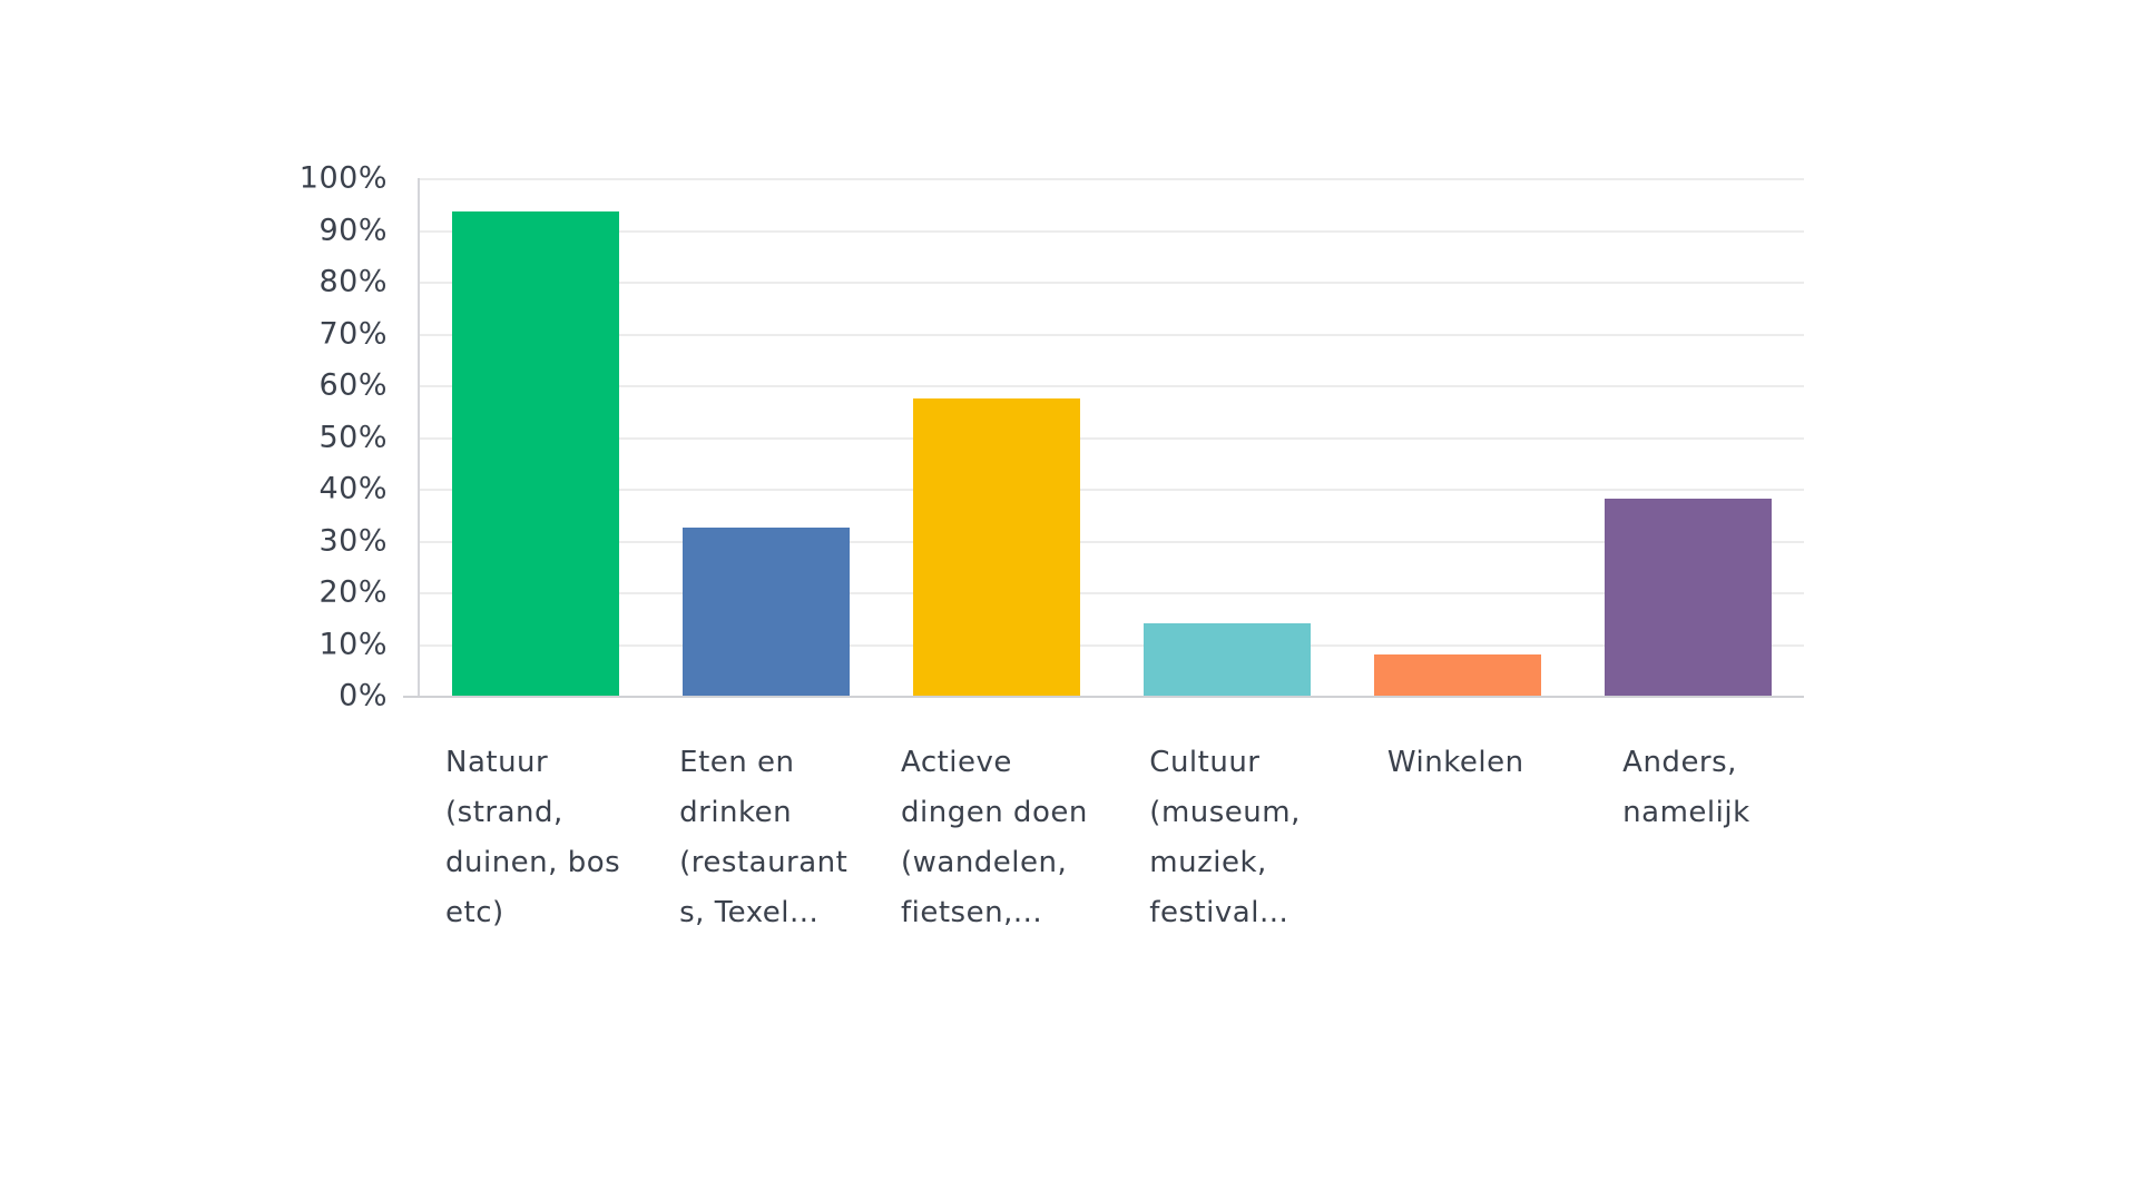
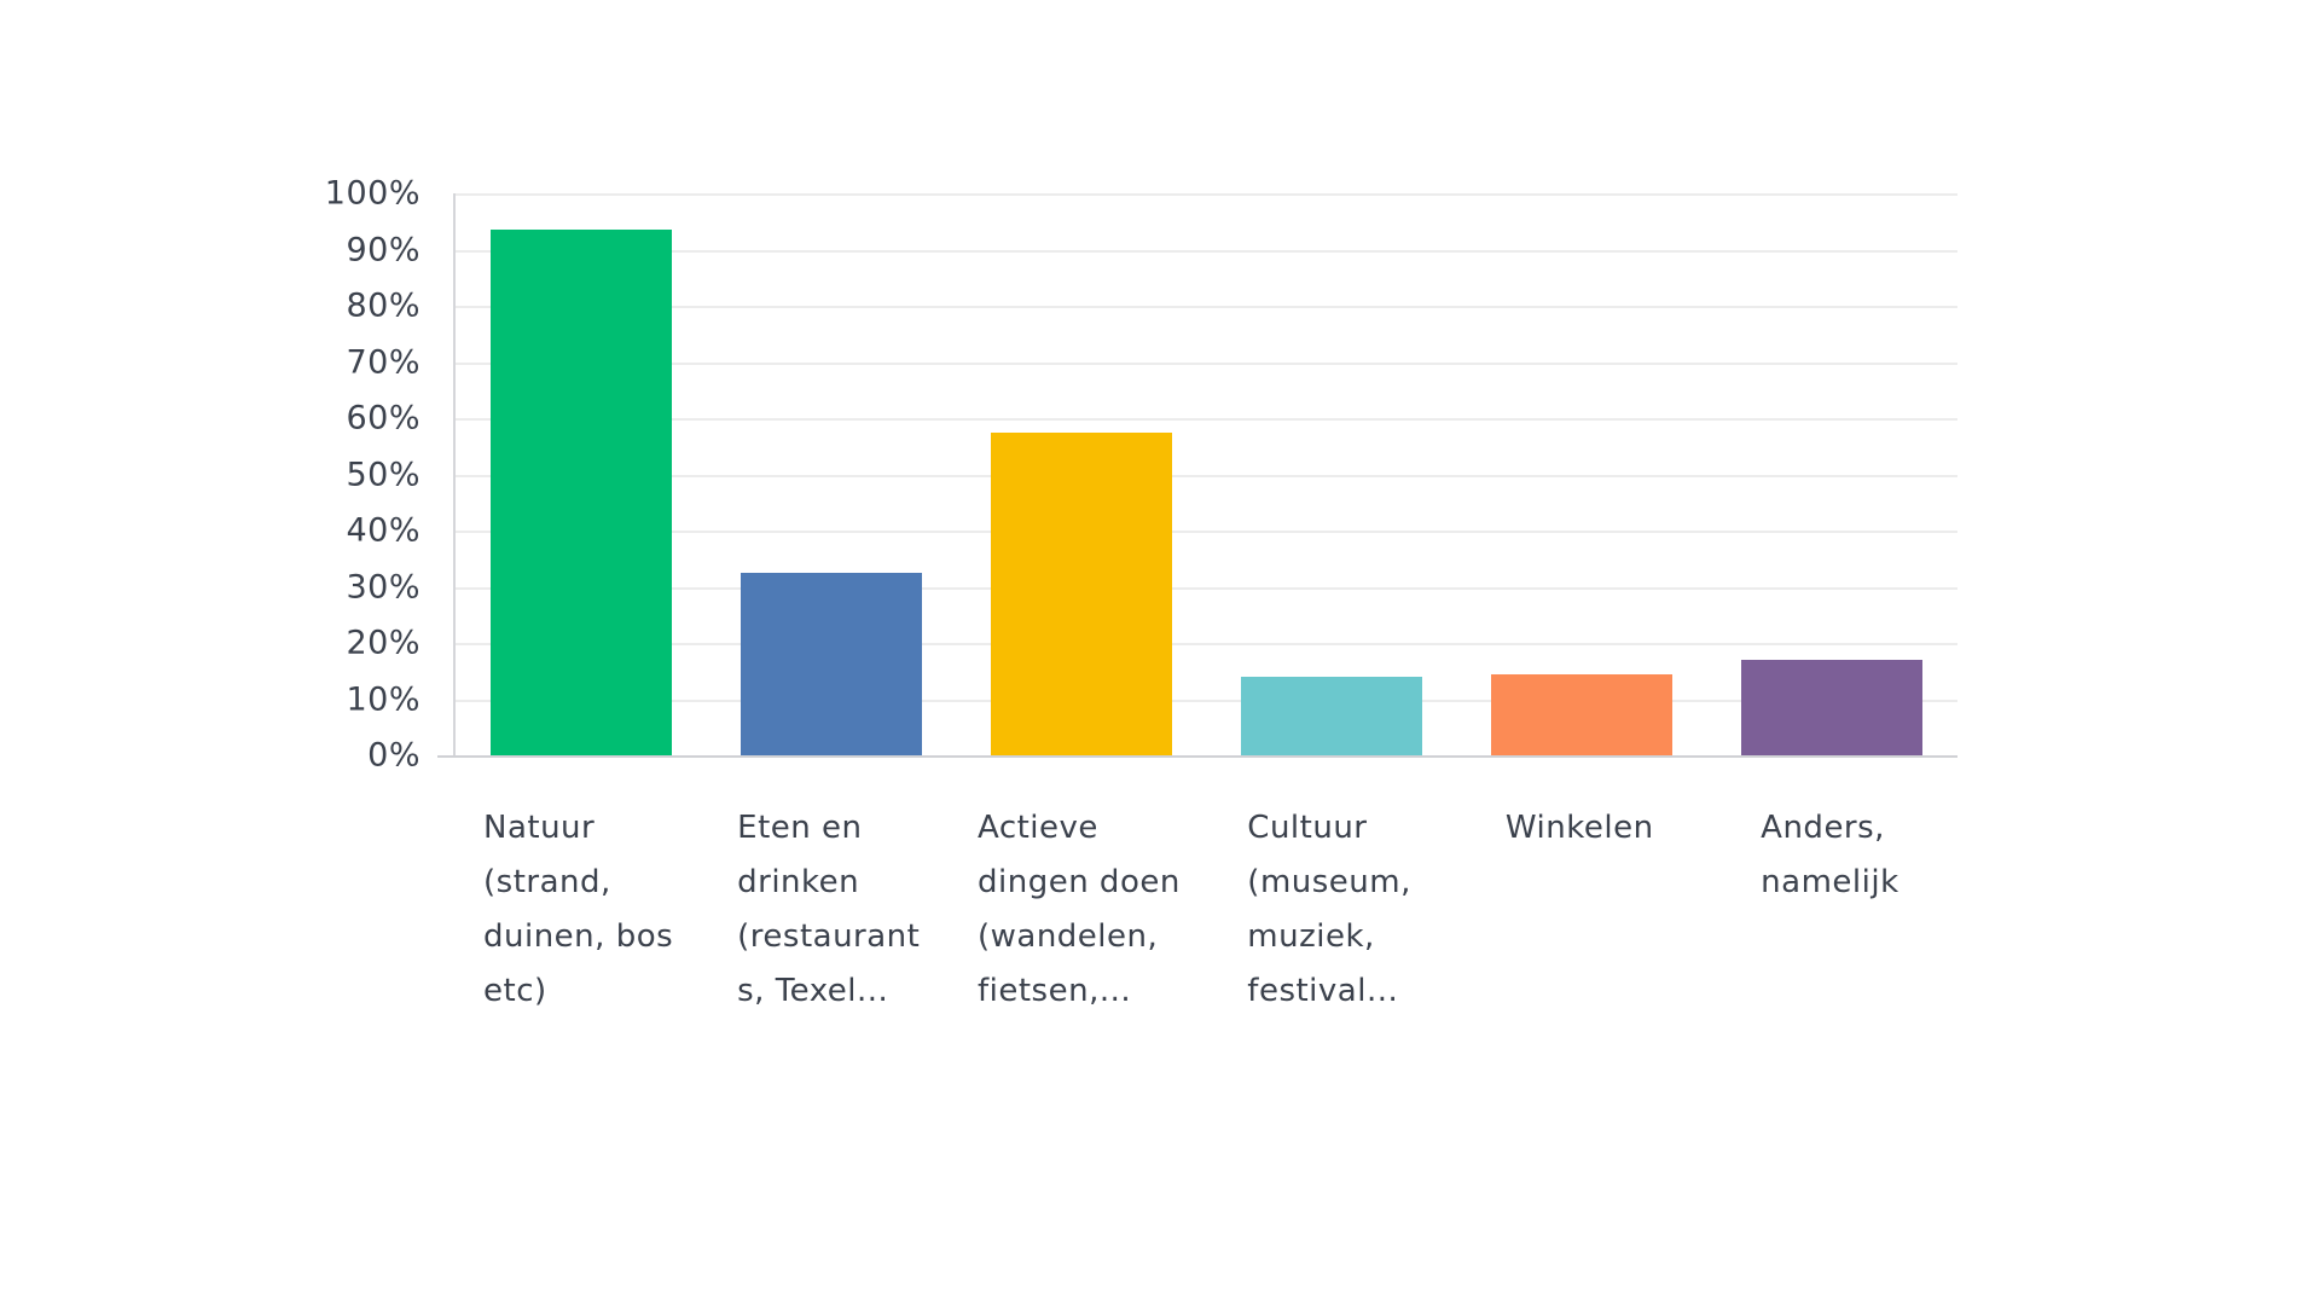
Winkelen: 8% -> 14%
Anders, namelijk: 38% -> 17%
